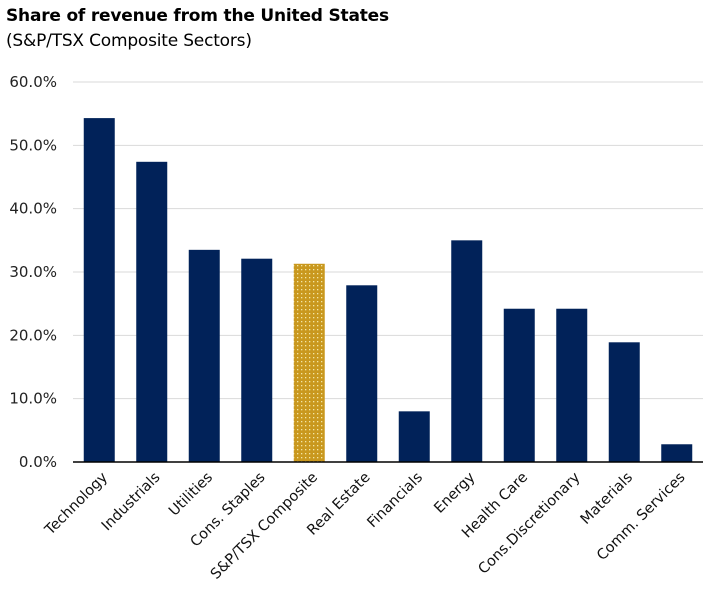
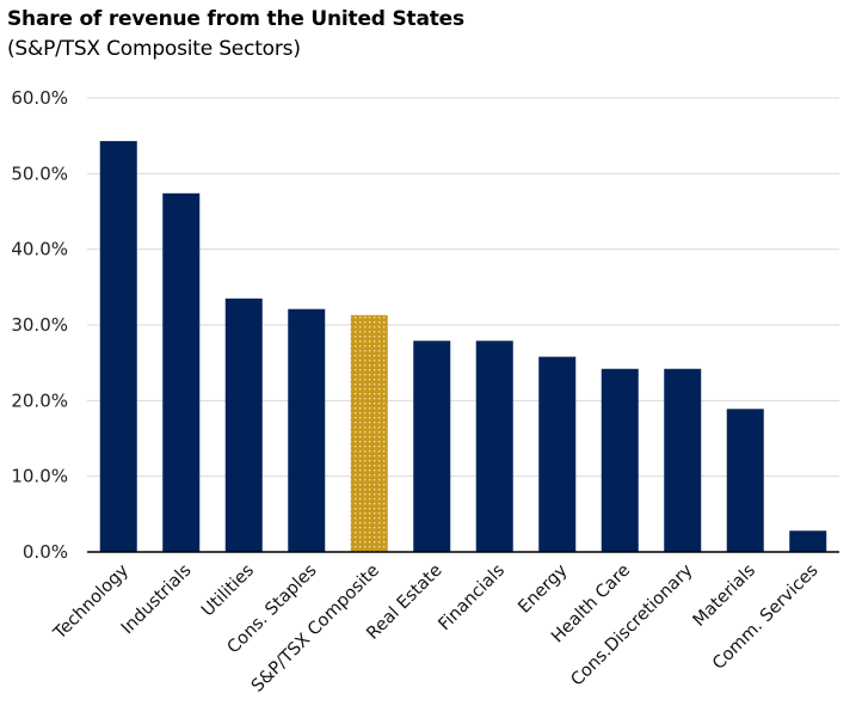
Financials: 8% -> 28%
Energy: 35% -> 26%
